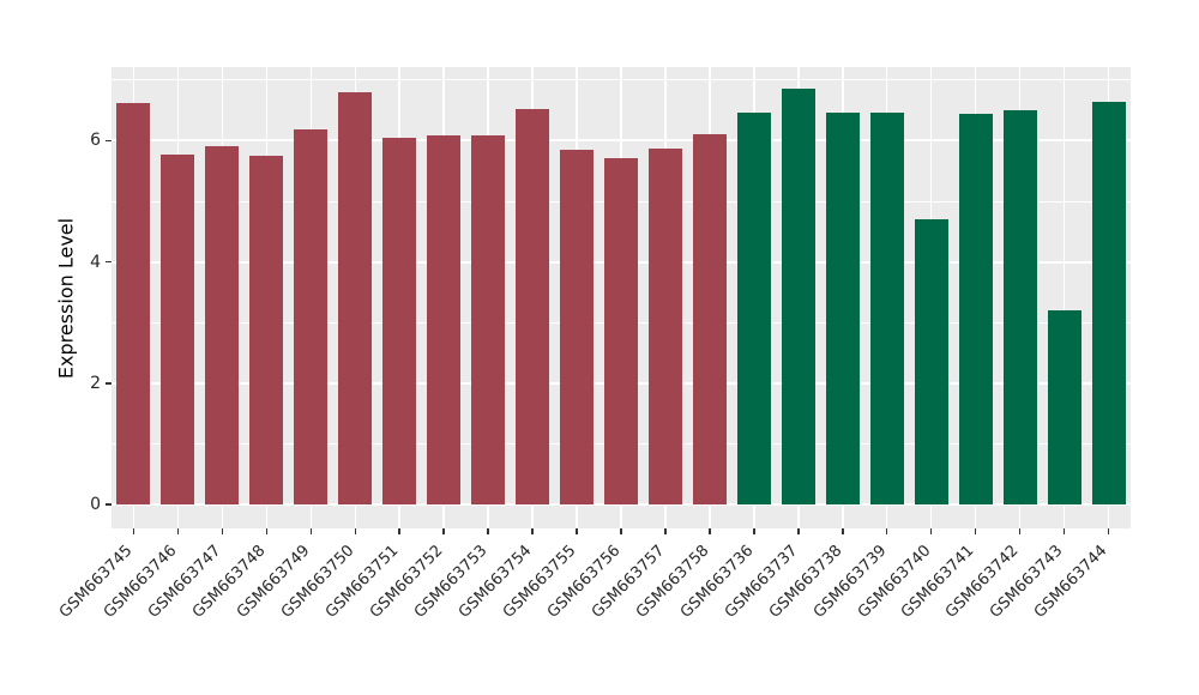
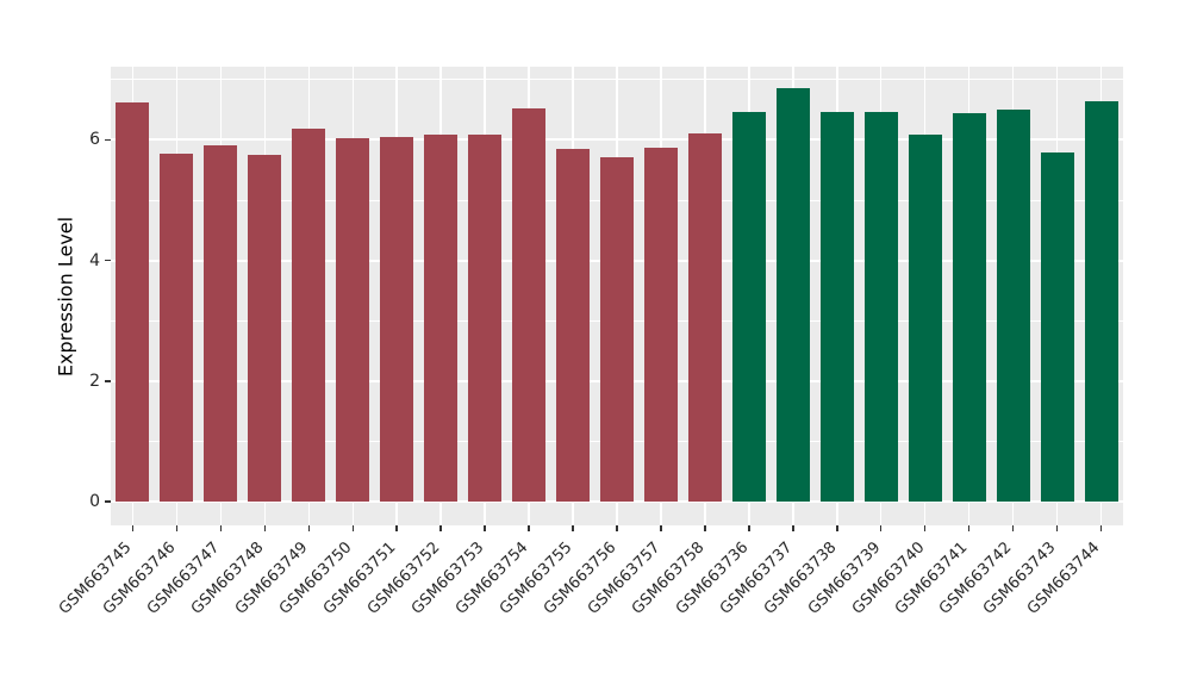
GSM663750: 6.8 -> 6.0
GSM663740: 4.7 -> 6.1
GSM663743: 3.2 -> 5.8
